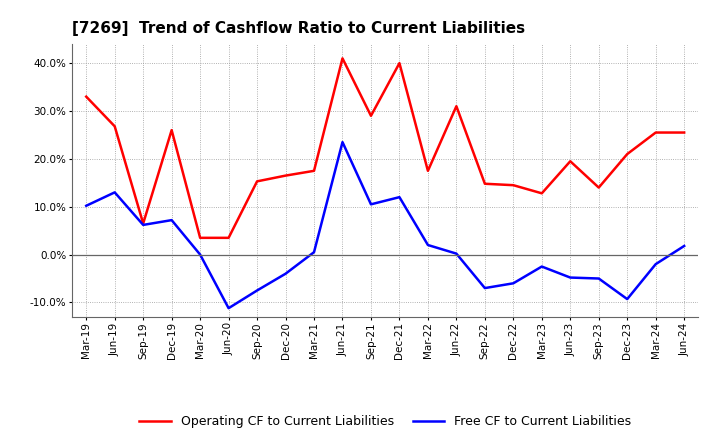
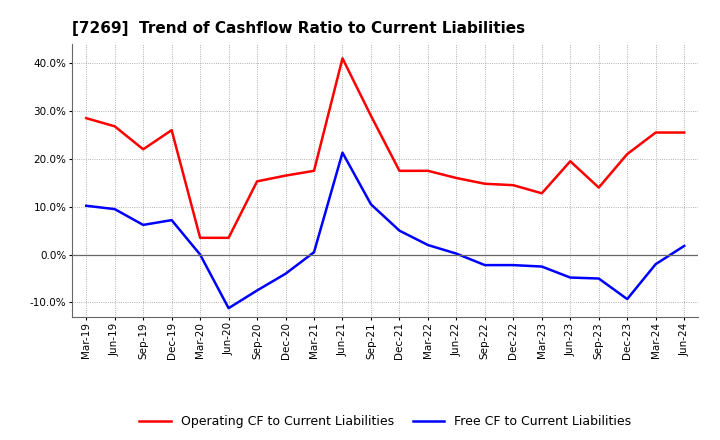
Operating CF to Current Liabilities/Mar-19: 33.0% -> 28.5%
Free CF to Current Liabilities/Jun-19: 13.0% -> 9.5%
Operating CF to Current Liabilities/Sep-19: 6.5% -> 22.0%
Free CF to Current Liabilities/Jun-21: 23.5% -> 21.3%
Operating CF to Current Liabilities/Dec-21: 40.0% -> 17.5%
Free CF to Current Liabilities/Dec-21: 12.0% -> 5.0%
Operating CF to Current Liabilities/Jun-22: 31.0% -> 16.0%
Free CF to Current Liabilities/Sep-22: -7.0% -> -2.2%
Free CF to Current Liabilities/Dec-22: -6.0% -> -2.2%
